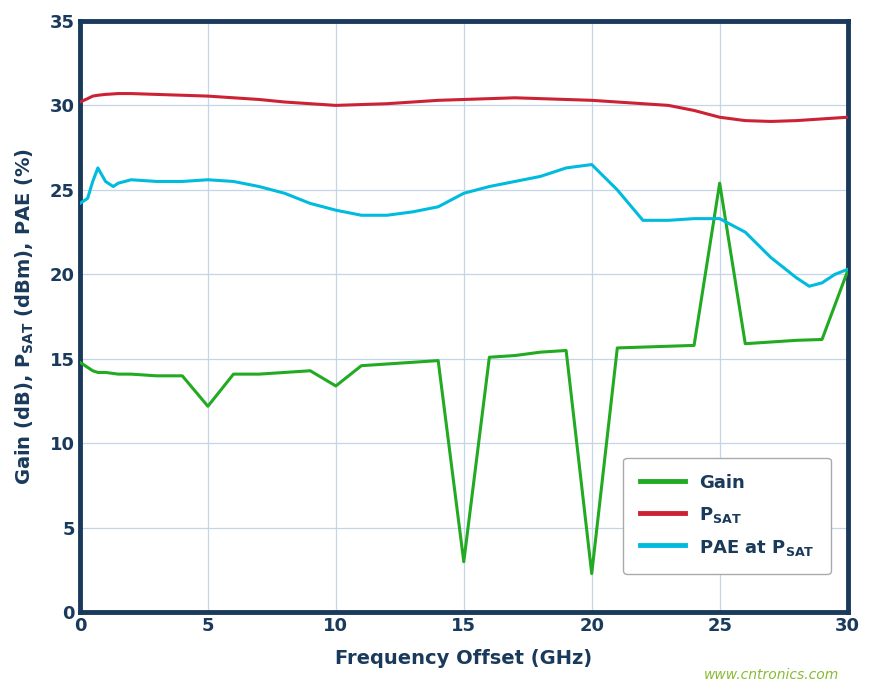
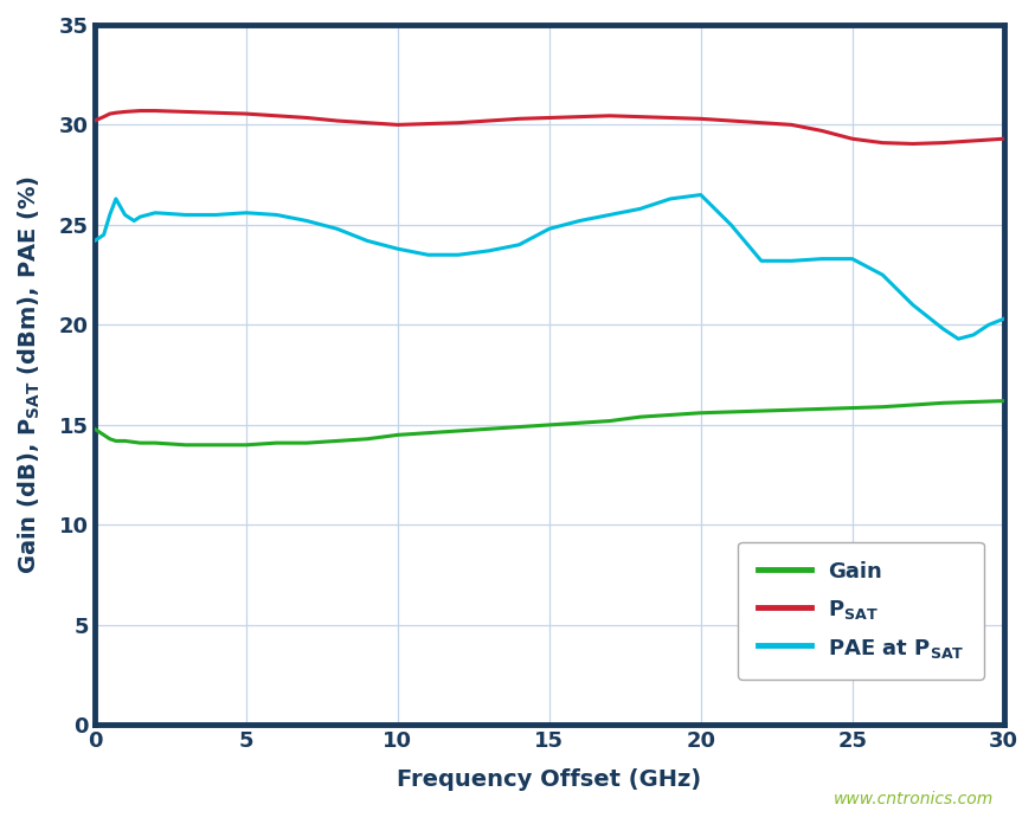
Gain/5: 12.2 -> 14.0
Gain/10: 13.4 -> 14.5
Gain/15: 3.0 -> 15.0
Gain/20: 2.3 -> 15.6
Gain/25: 25.4 -> 15.8
Gain/30: 20.2 -> 16.2
